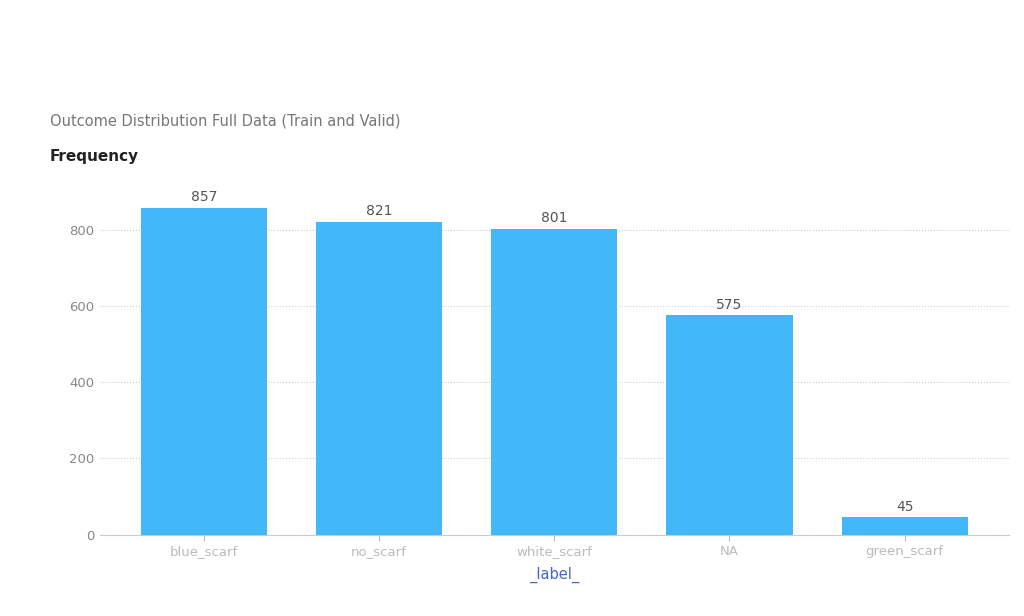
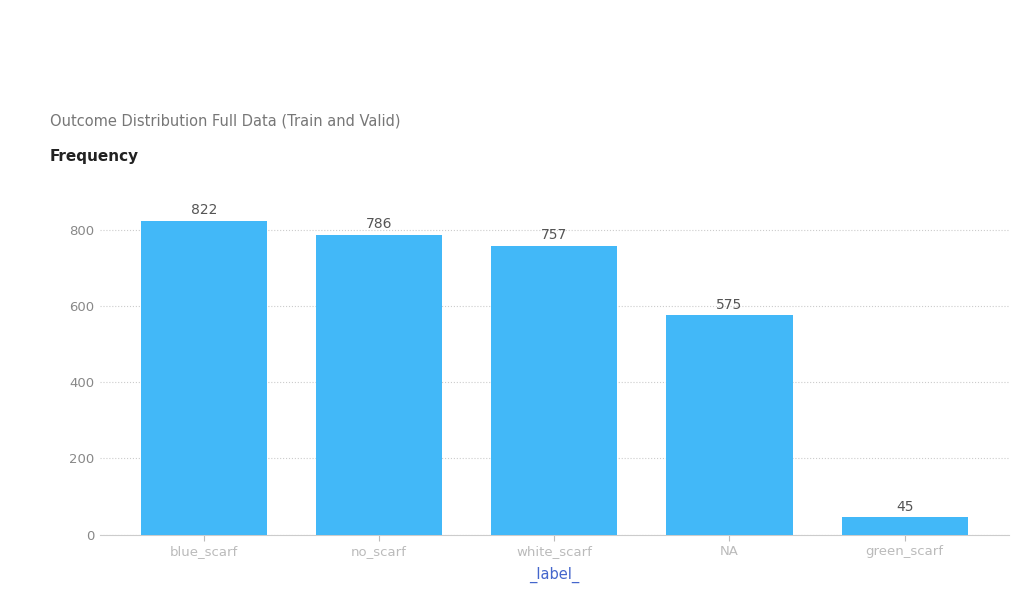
blue_scarf: 857 -> 822
no_scarf: 821 -> 786
white_scarf: 801 -> 757
